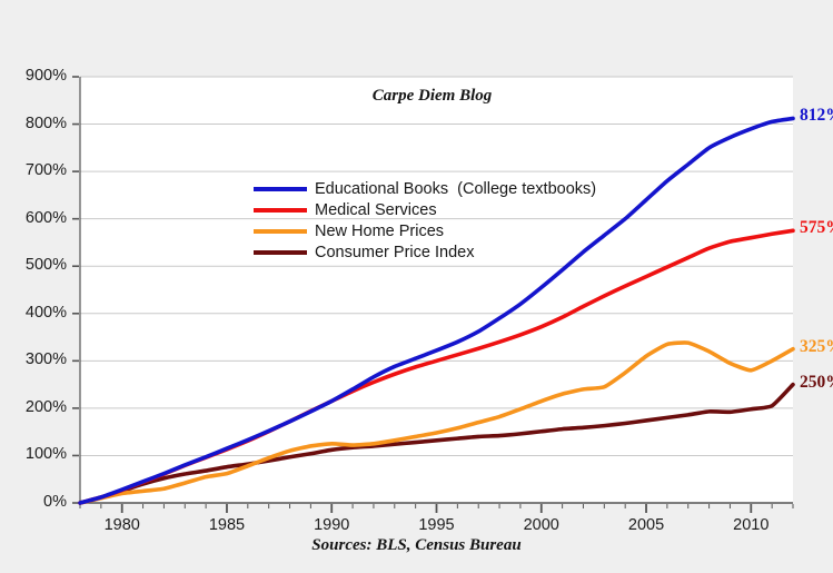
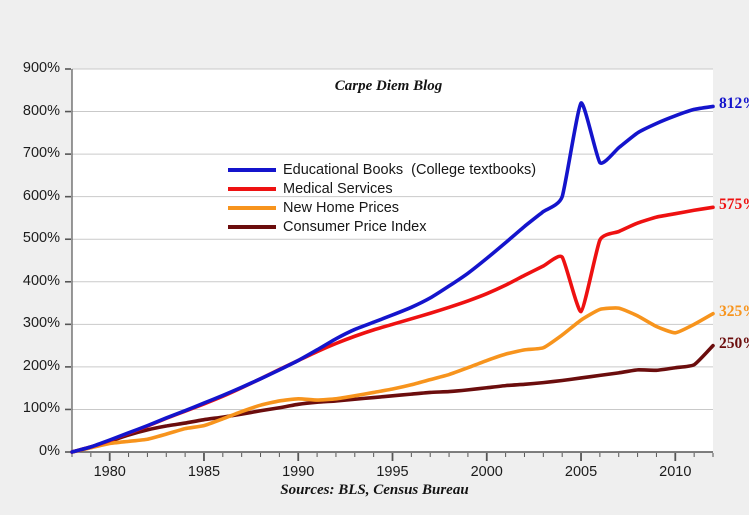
Educational Books (College textbooks)/2005: 640% -> 820%
Medical Services/2005: 480% -> 330%
